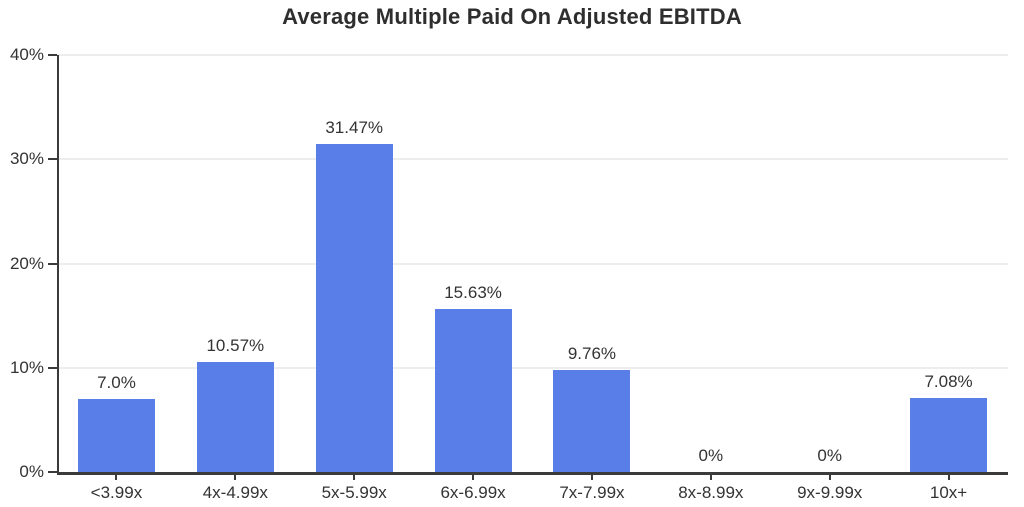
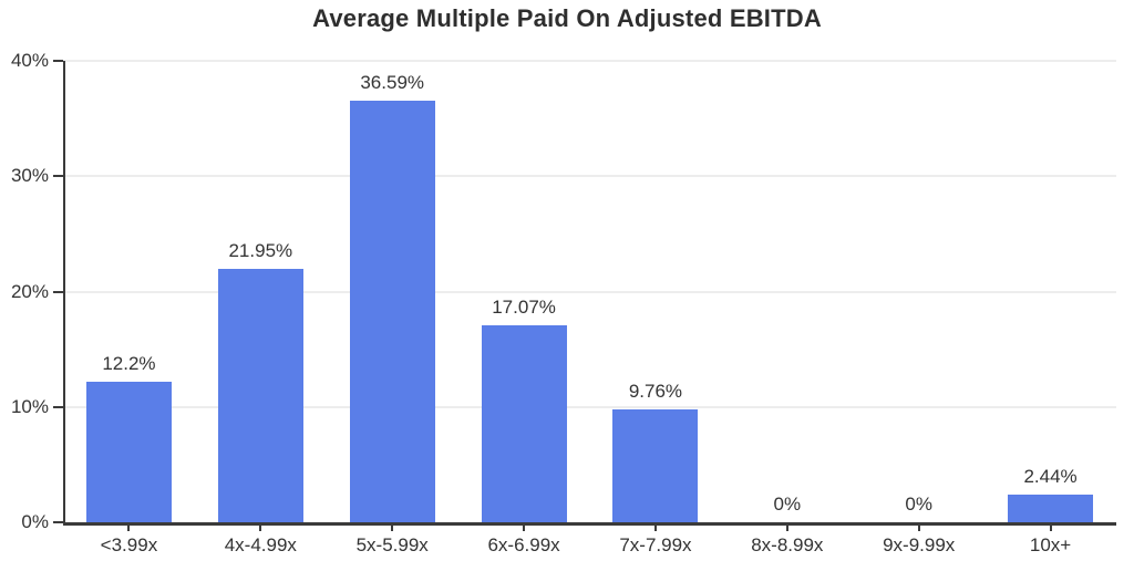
<3.99x: 7.0% -> 12.2%
4x-4.99x: 10.57% -> 21.95%
5x-5.99x: 31.47% -> 36.59%
6x-6.99x: 15.63% -> 17.07%
10x+: 7.08% -> 2.44%
